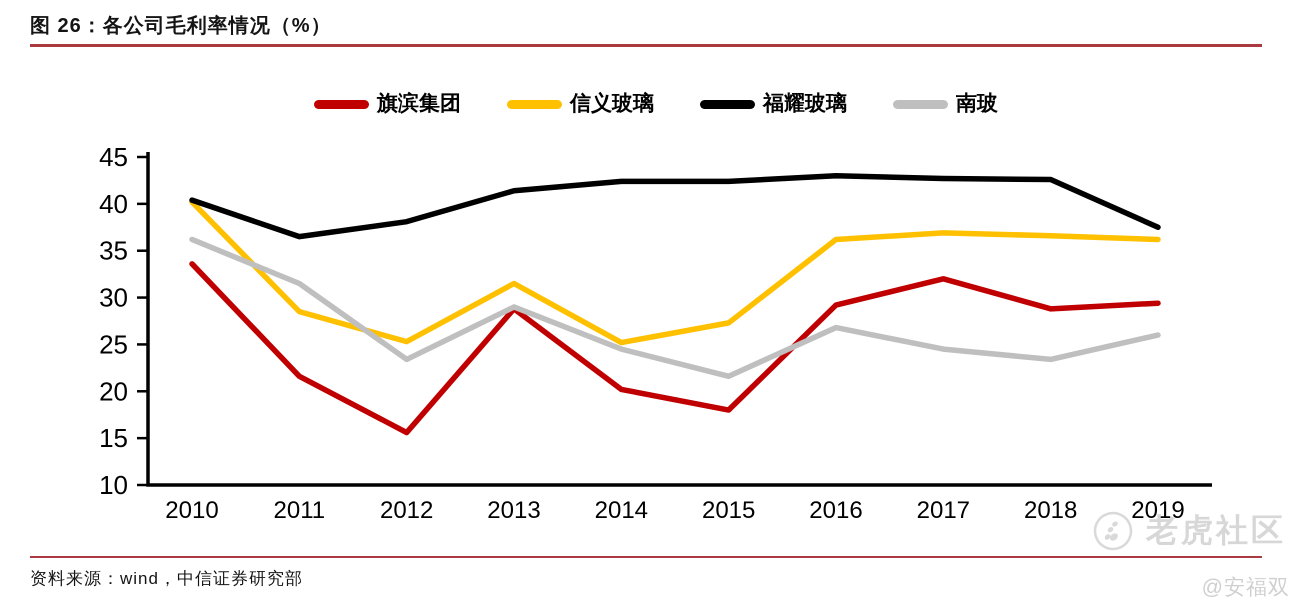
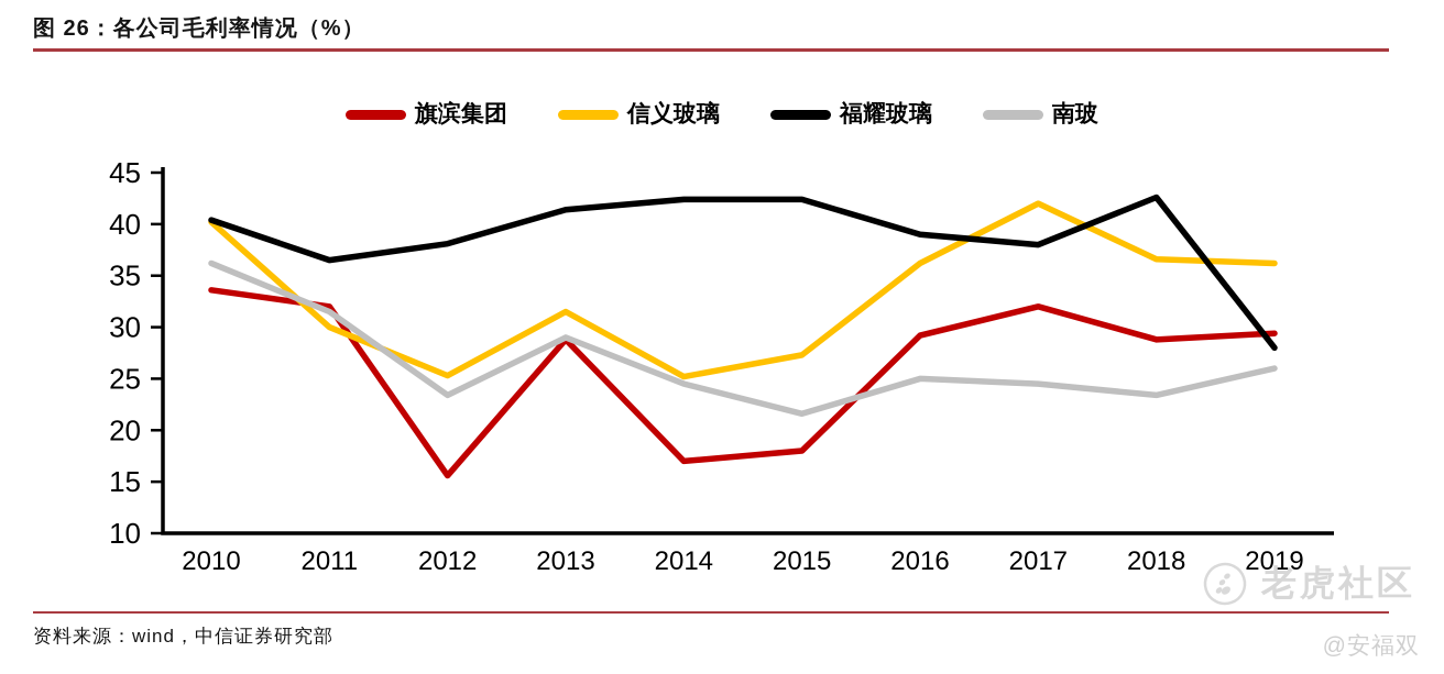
旗滨集团/2011: 22 -> 32
信义玻璃/2011: 28 -> 30
旗滨集团/2014: 20 -> 17
福耀玻璃/2016: 43 -> 39
南玻/2016: 27 -> 25
信义玻璃/2017: 37 -> 42
福耀玻璃/2017: 43 -> 38
福耀玻璃/2019: 38 -> 28
